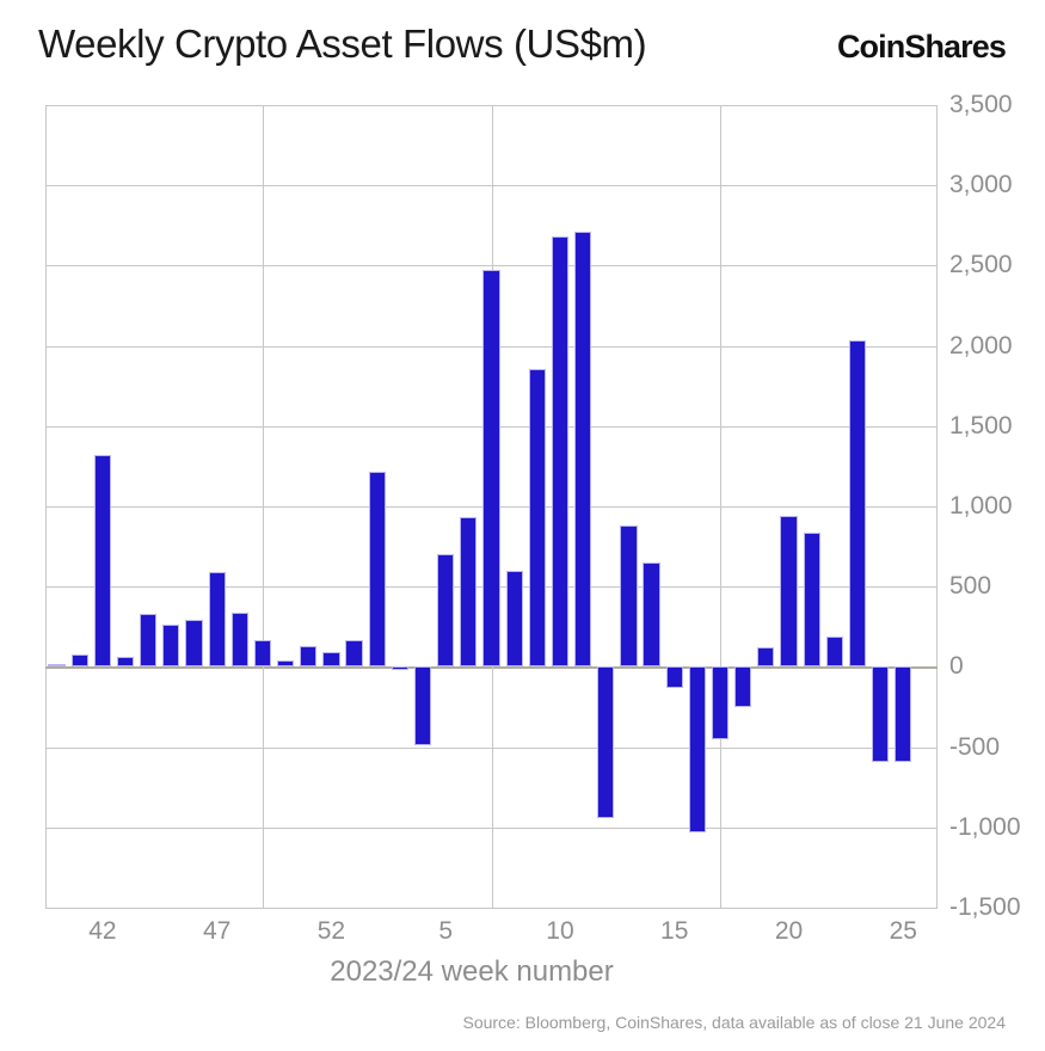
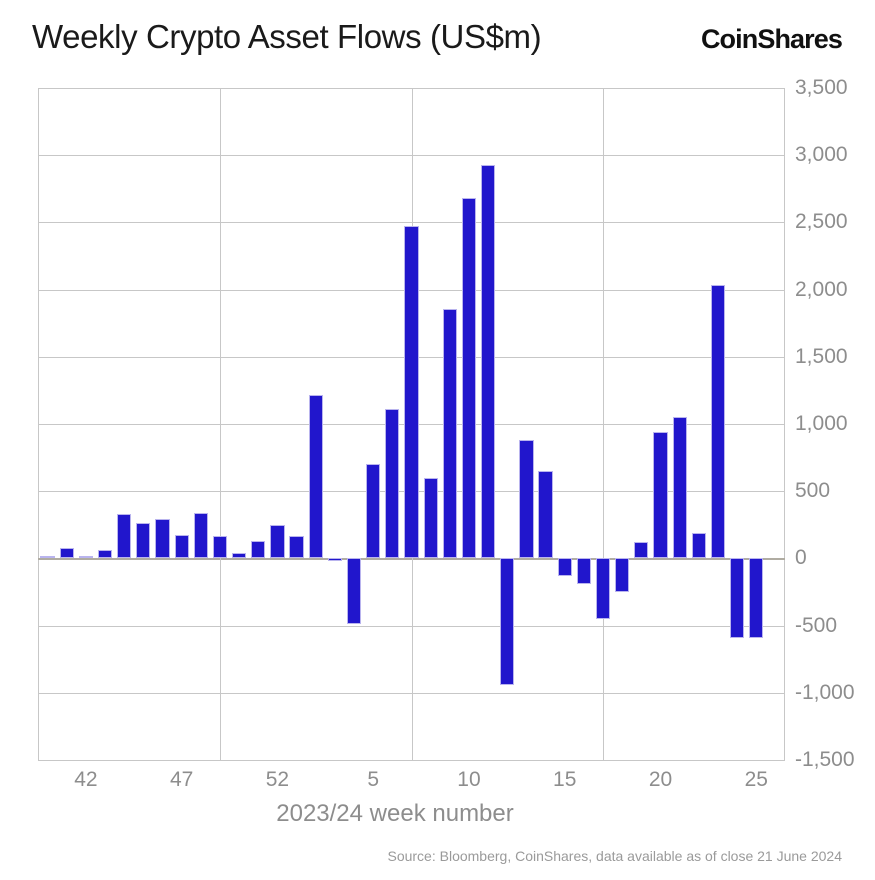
42: 1320 -> 20
47: 590 -> 180
52: 90 -> 250
5: 930 -> 1110
10: 2710 -> 2930
15: -1030 -> -190
20: 840 -> 1060
